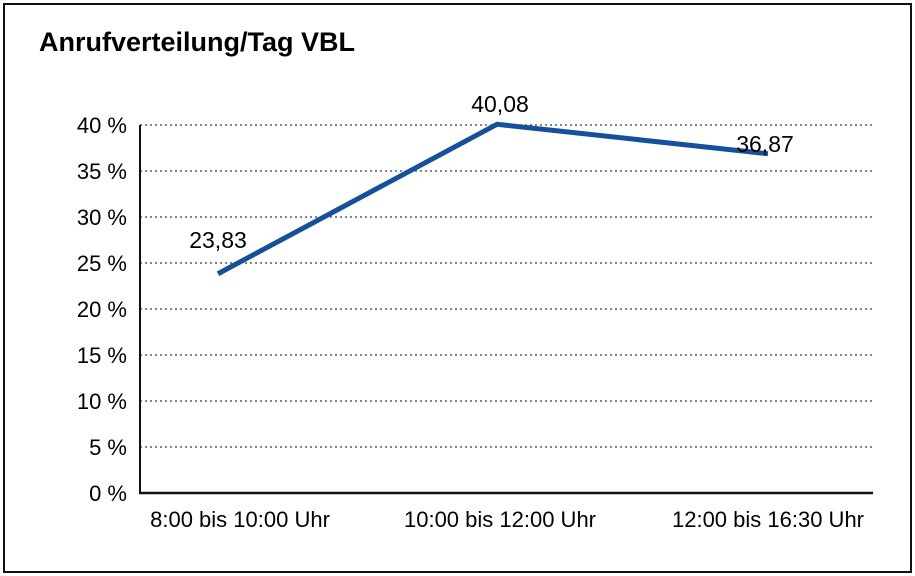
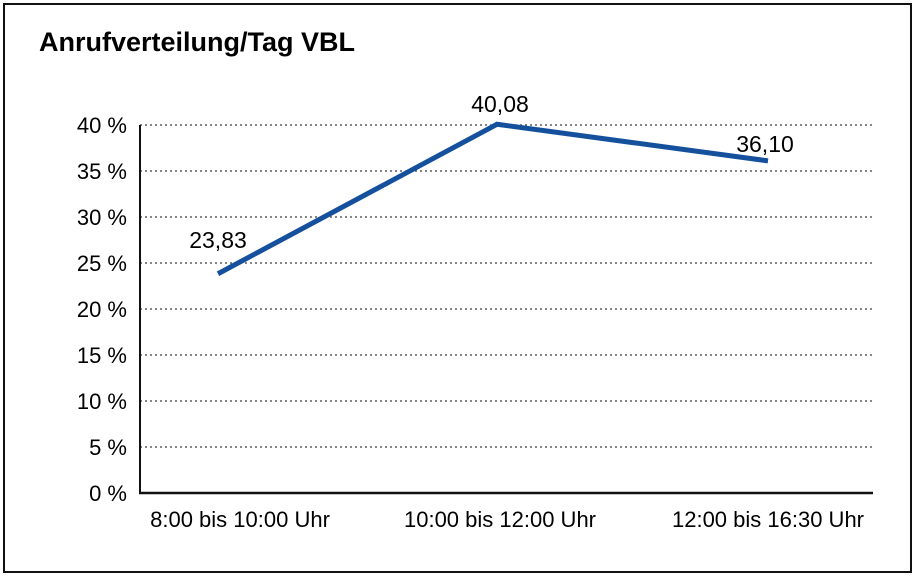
12:00 bis 16:30 Uhr: 36,87 -> 36,10
